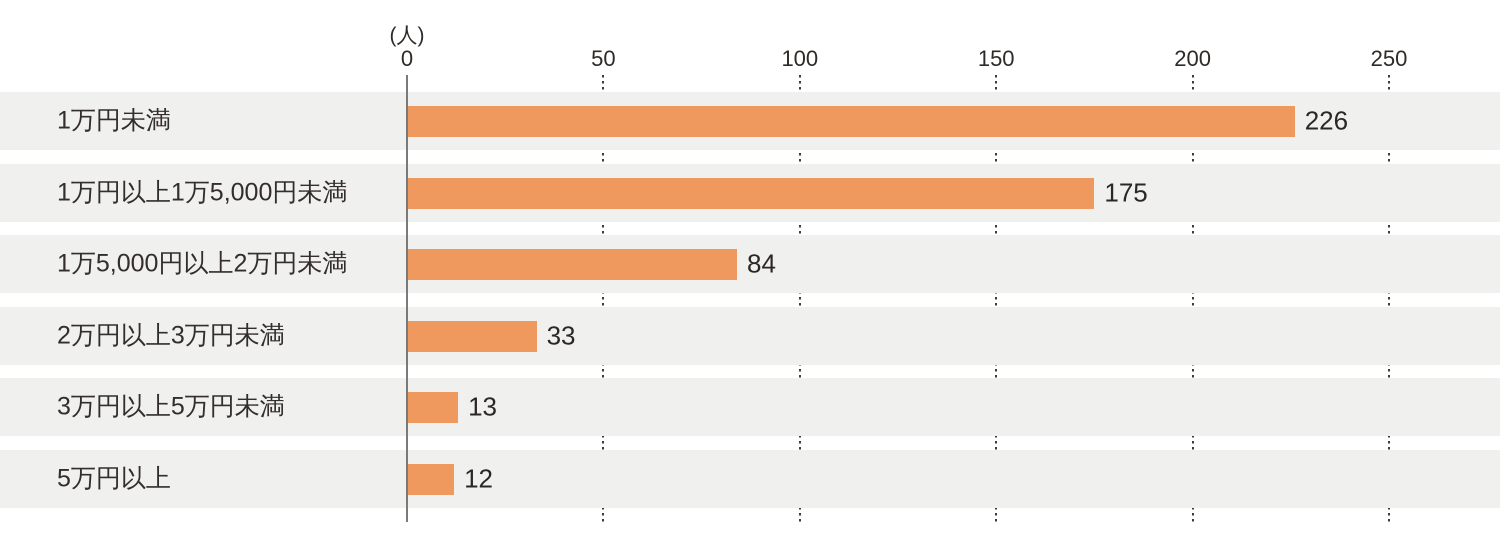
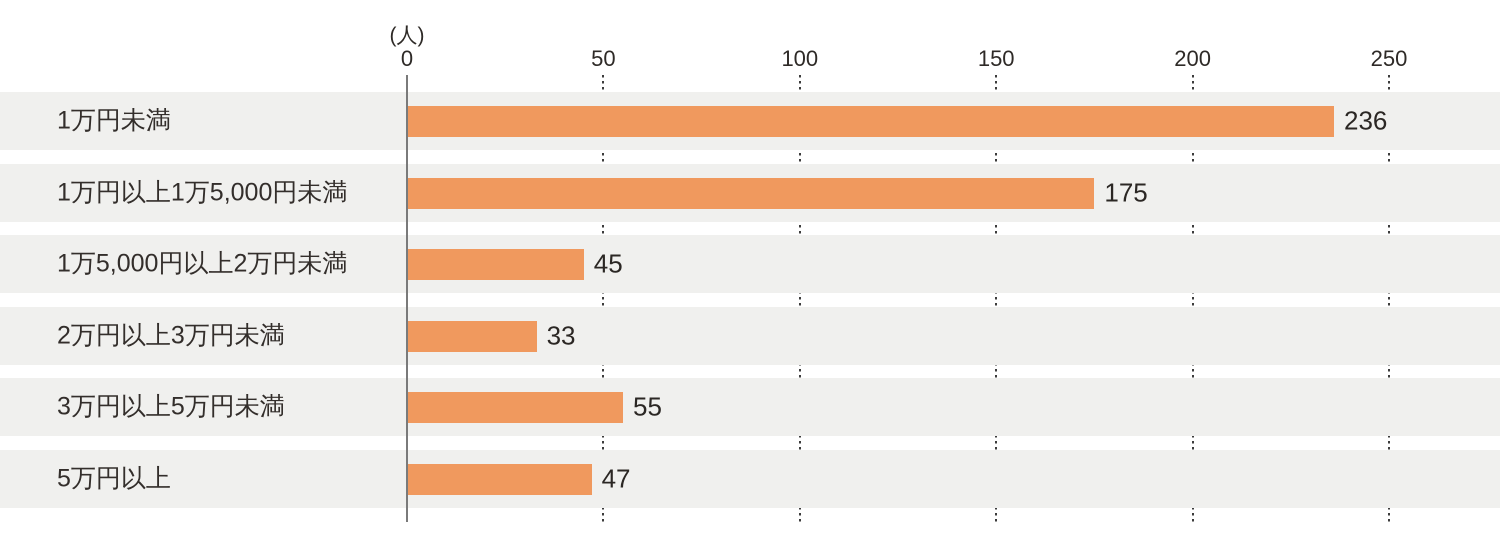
1万円未満: 226 -> 236
1万5,000円以上2万円未満: 84 -> 45
3万円以上5万円未満: 13 -> 55
5万円以上: 12 -> 47
